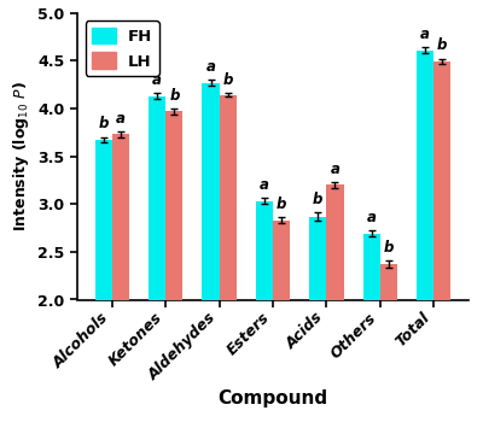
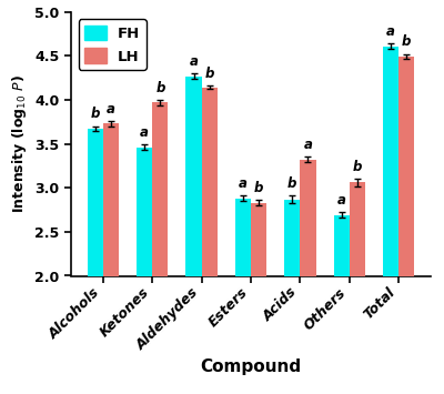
FH/Ketones: 4.13 -> 3.46
FH/Esters: 3.03 -> 2.88
LH/Acids: 3.20 -> 3.32
LH/Others: 2.37 -> 3.06
